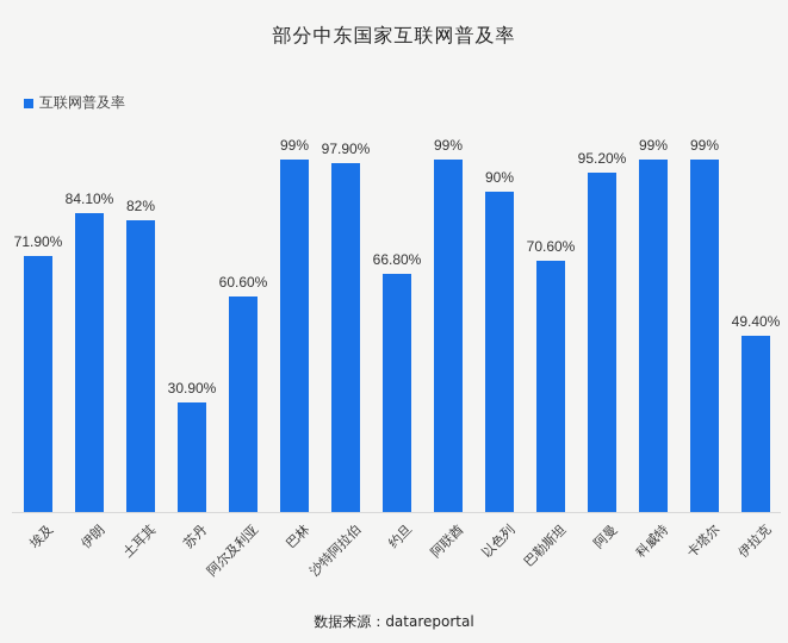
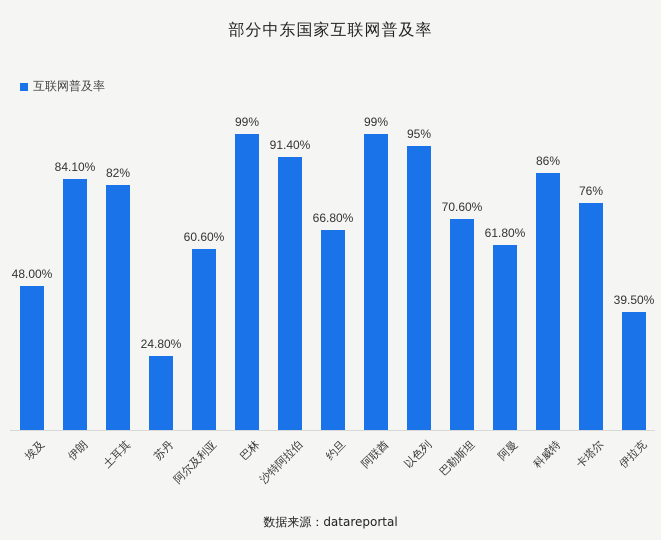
埃及: 71.90% -> 48.00%
苏丹: 30.90% -> 24.80%
沙特阿拉伯: 97.90% -> 91.40%
以色列: 90% -> 95%
阿曼: 95.20% -> 61.80%
科威特: 99% -> 86%
卡塔尔: 99% -> 76%
伊拉克: 49.40% -> 39.50%
